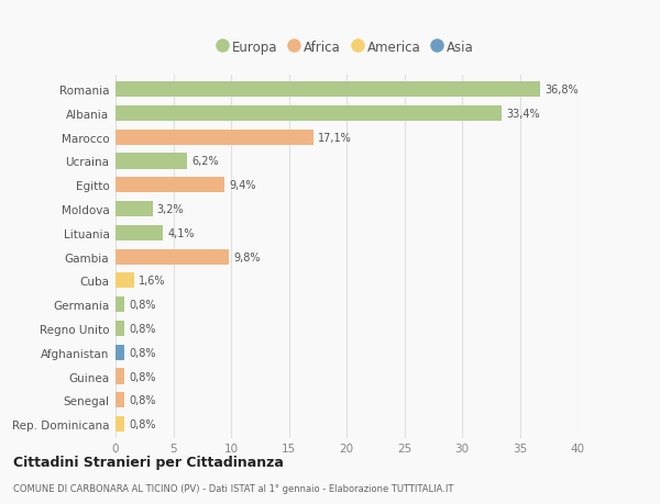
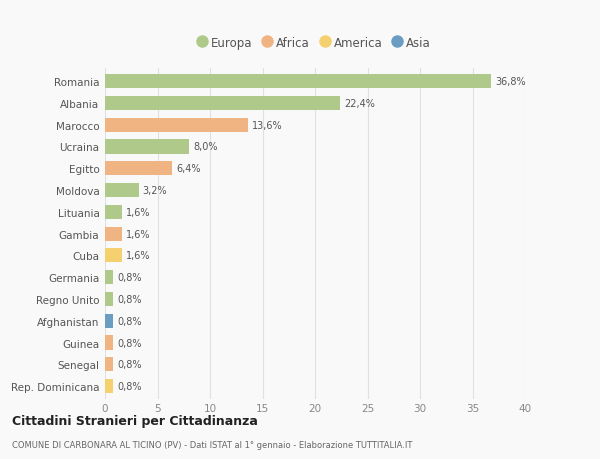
Albania: 33,4% -> 22,4%
Marocco: 17,1% -> 13,6%
Ucraina: 6,2% -> 8,0%
Egitto: 9,4% -> 6,4%
Lituania: 4,1% -> 1,6%
Gambia: 9,8% -> 1,6%
